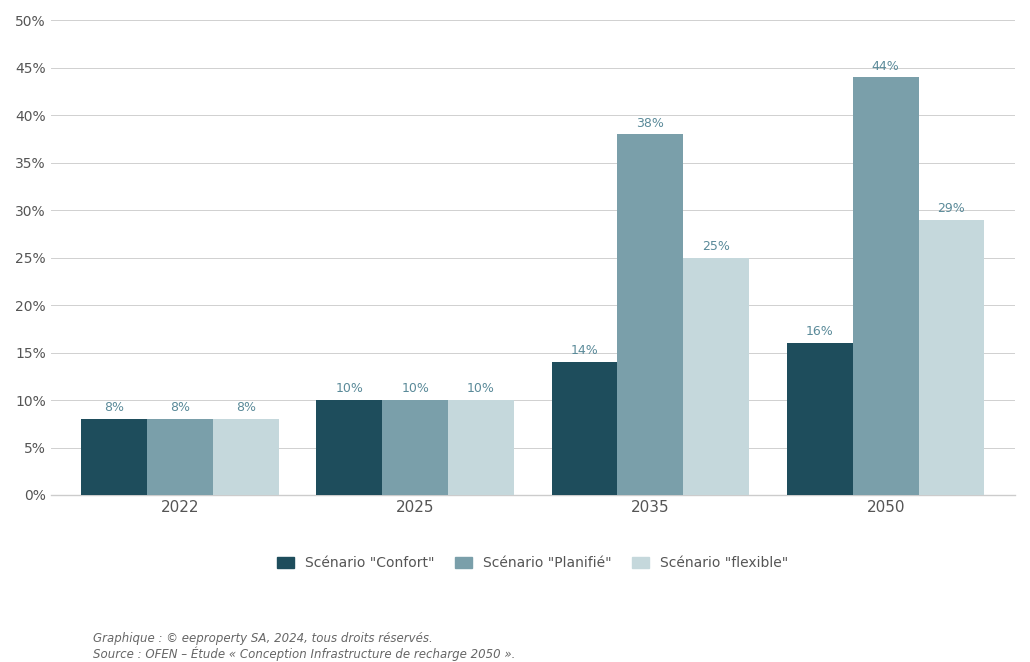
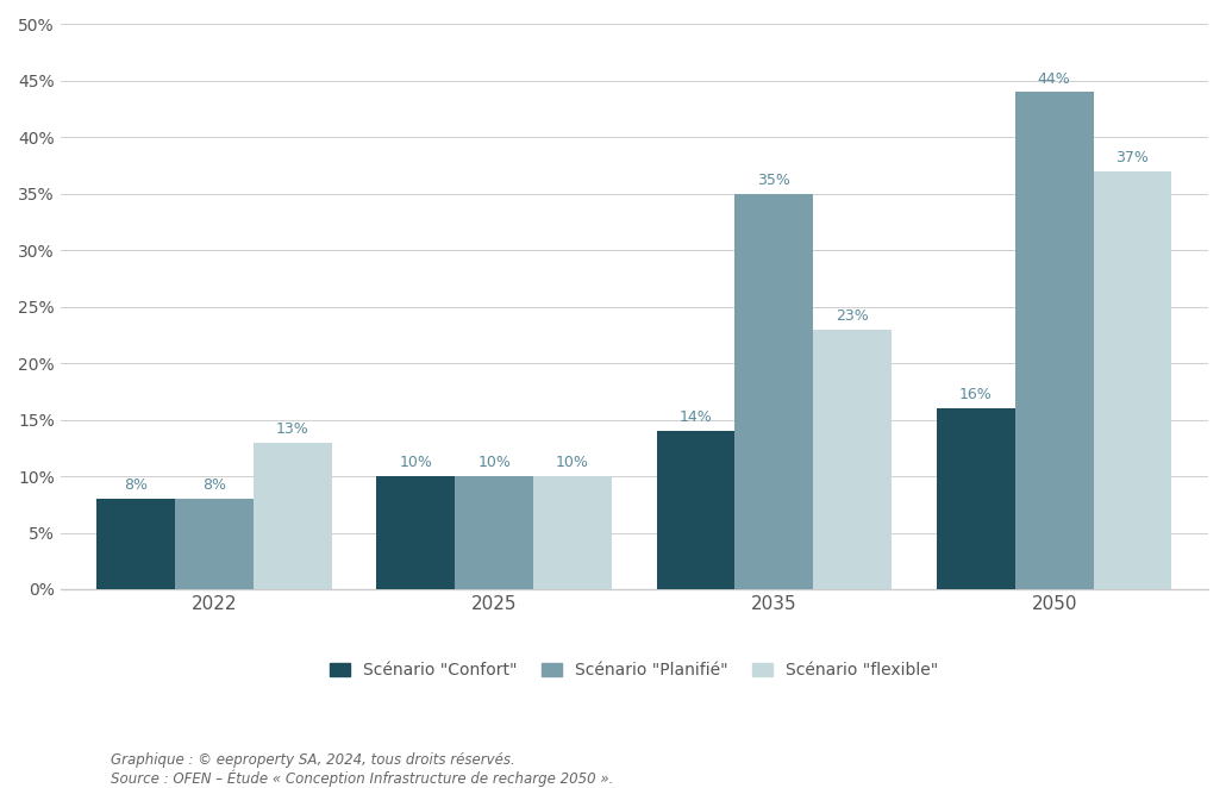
Scénario "flexible"/2022: 8% -> 13%
Scénario "Planifié"/2035: 38% -> 35%
Scénario "flexible"/2035: 25% -> 23%
Scénario "flexible"/2050: 29% -> 37%
